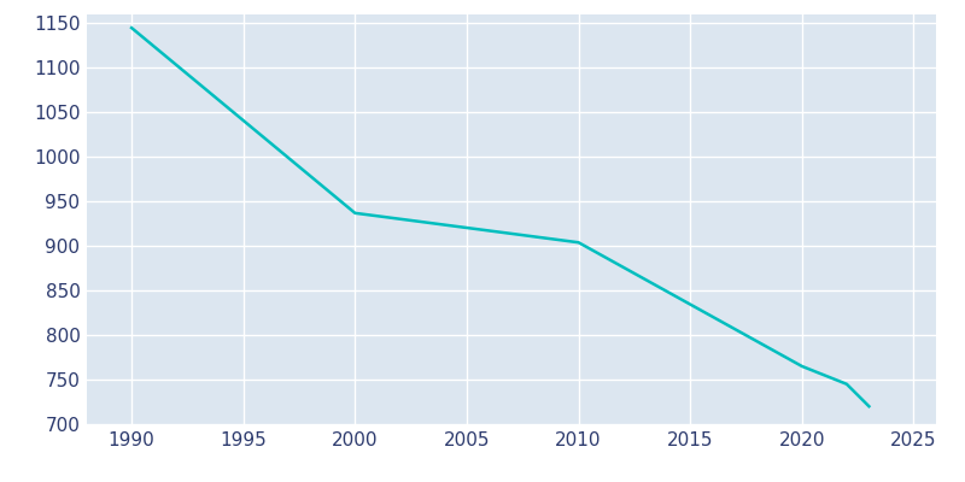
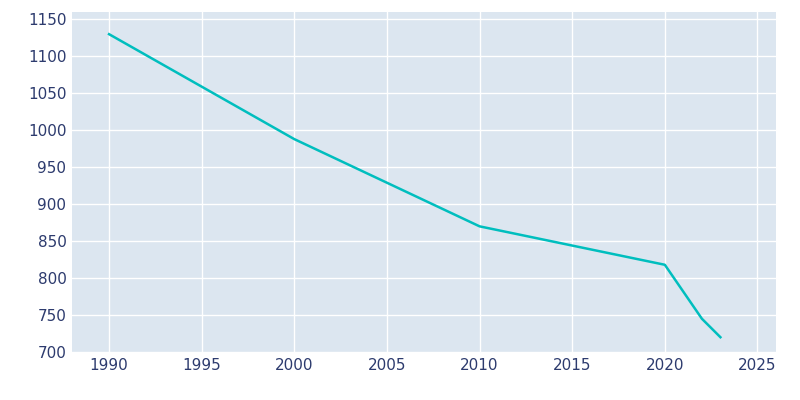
1990: 1145 -> 1130
2000: 937 -> 988
2010: 904 -> 870
2020: 765 -> 818
